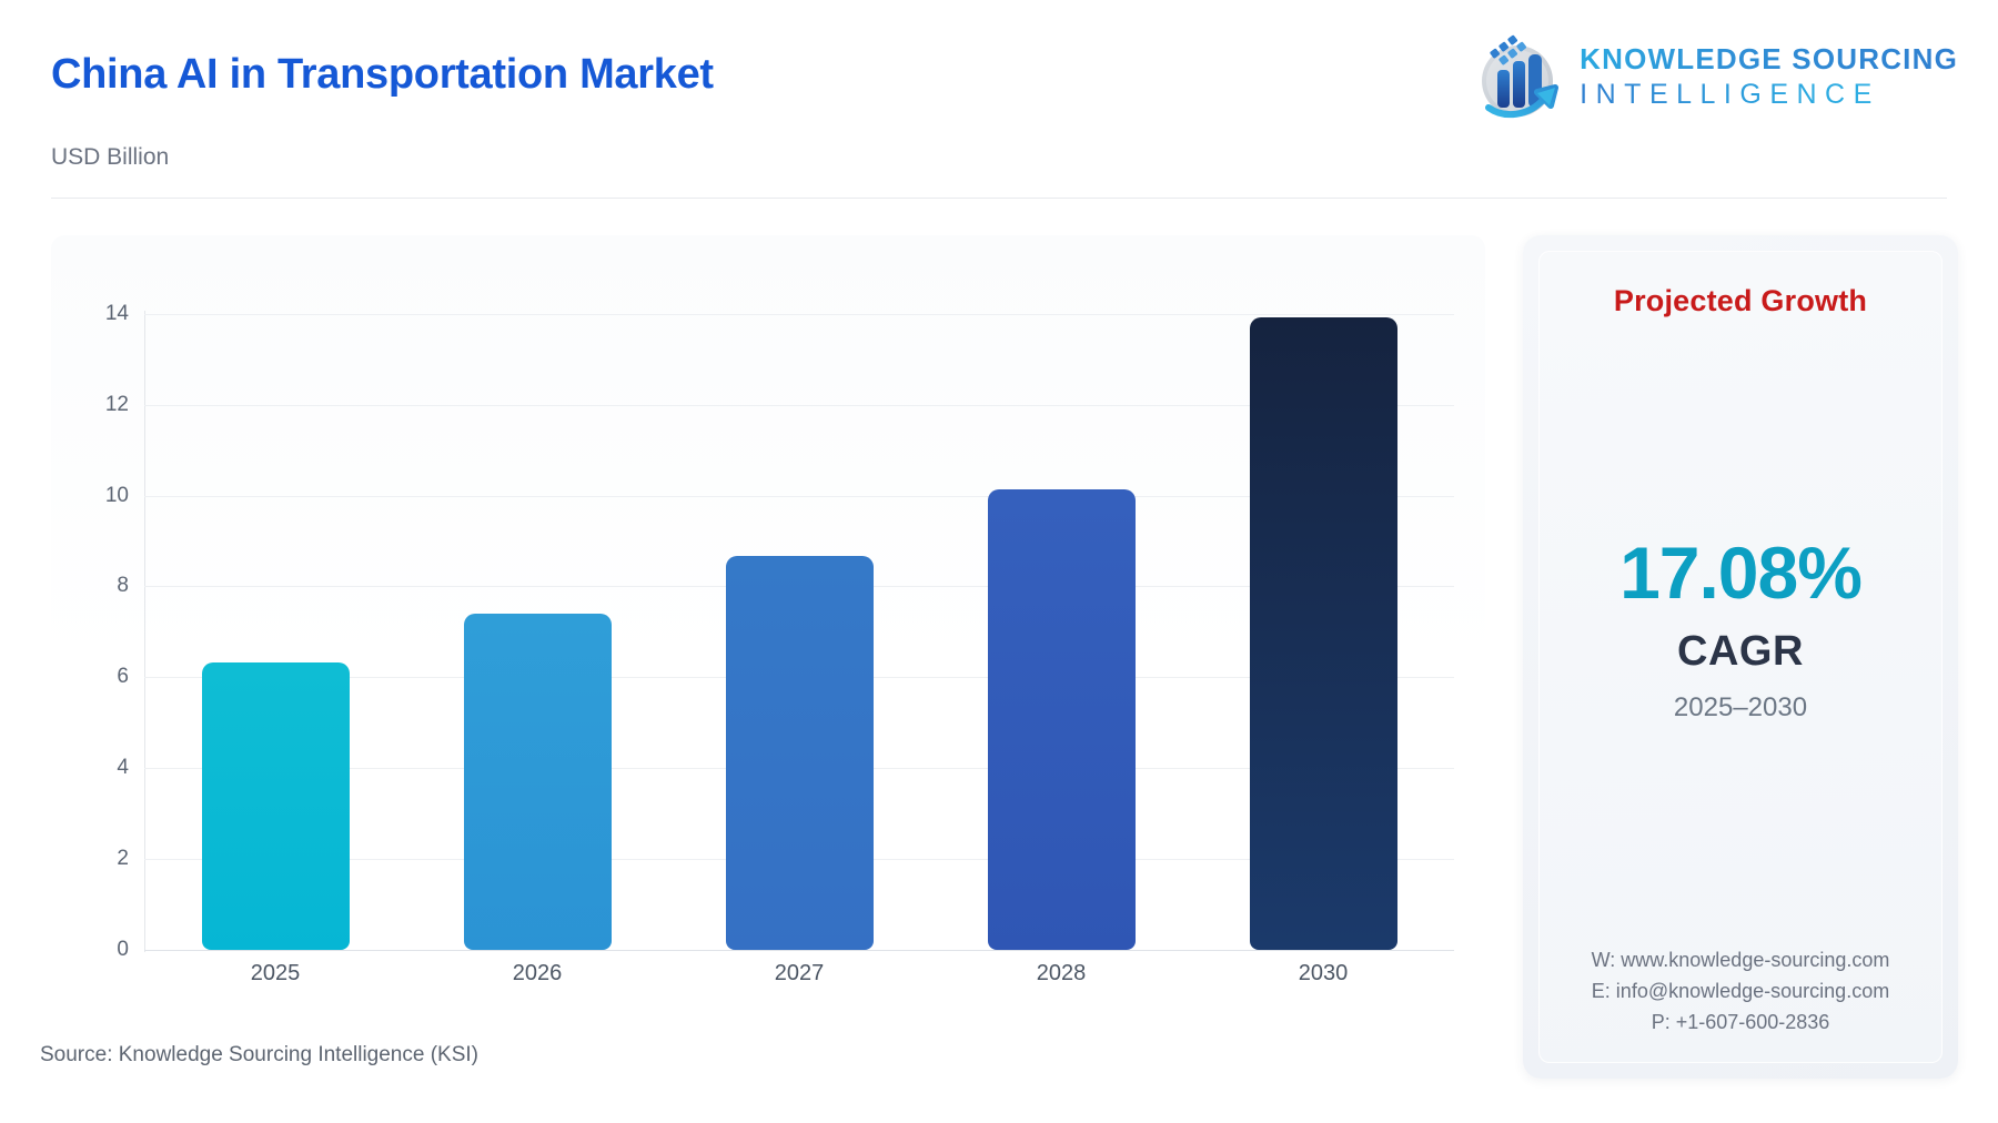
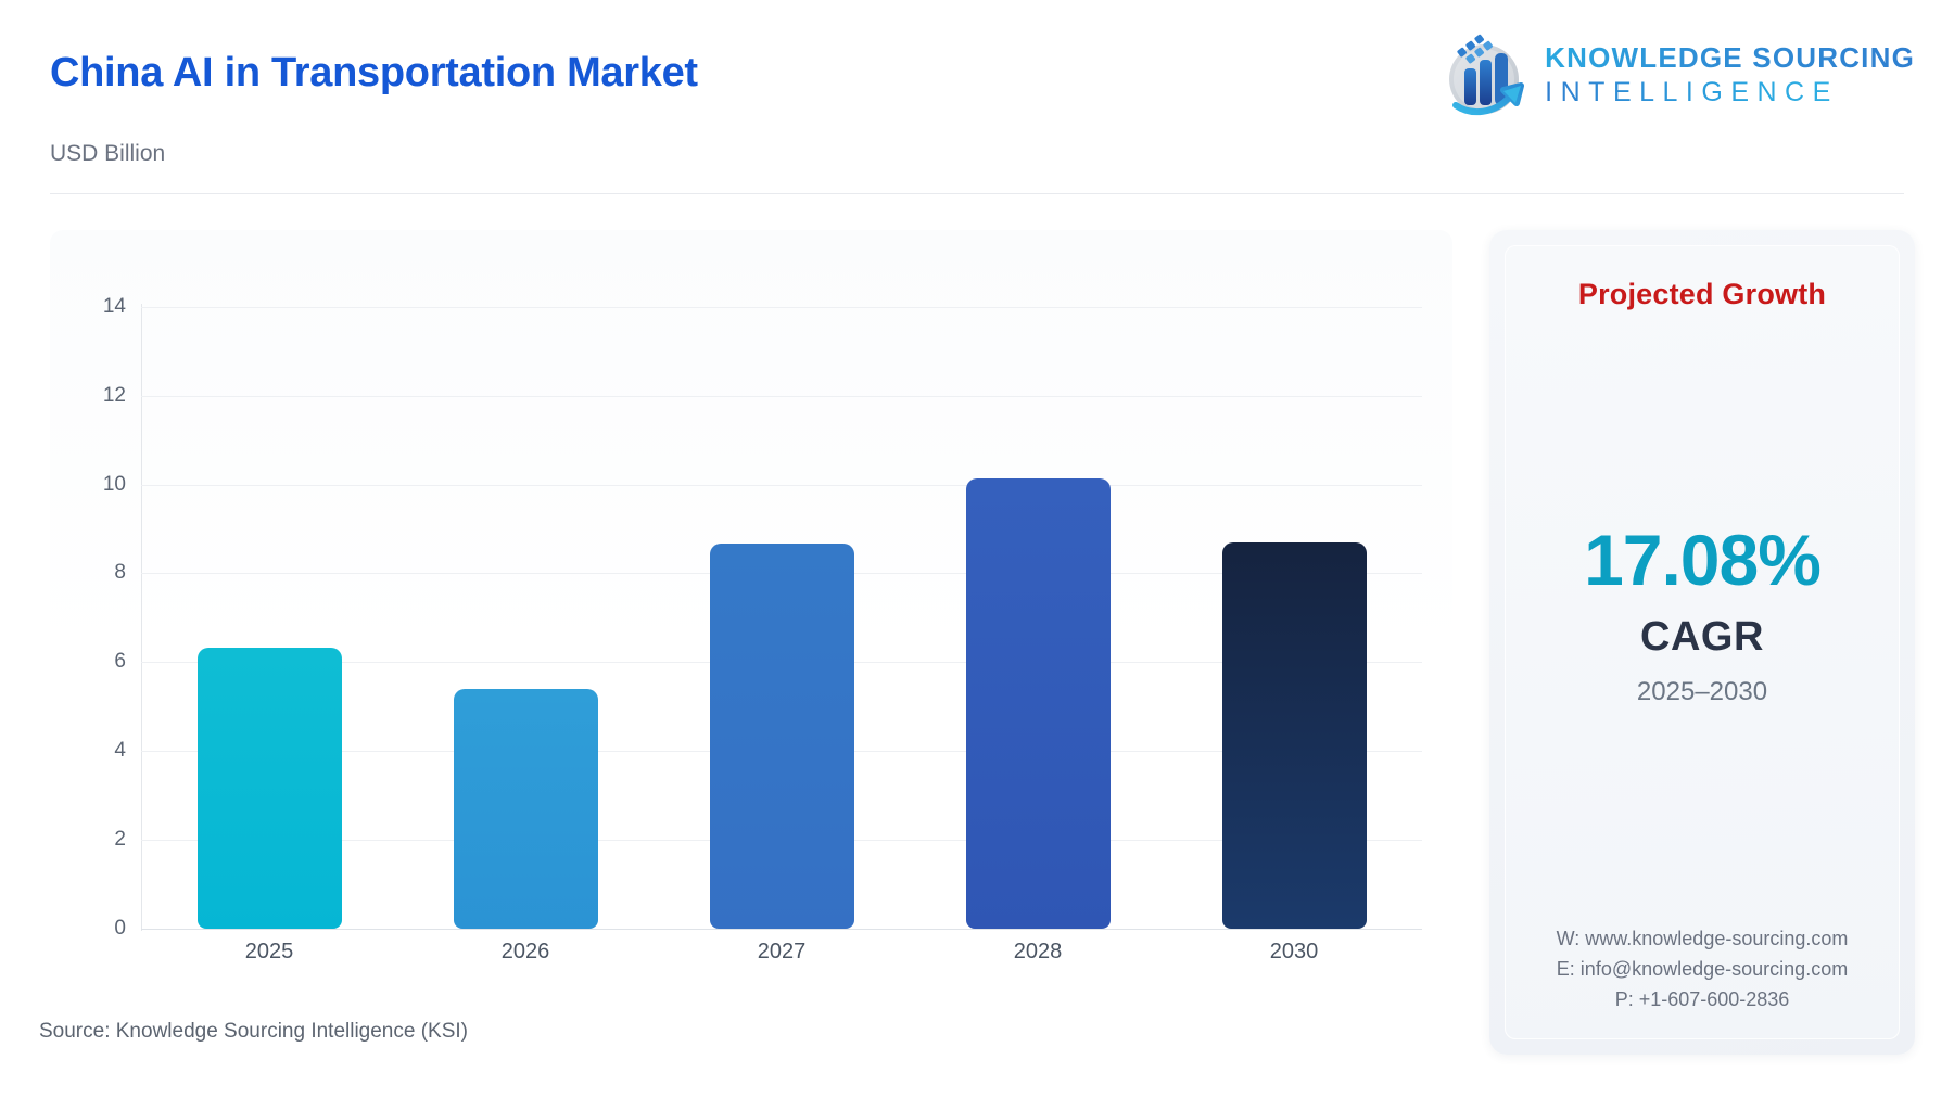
2026: 7.4 -> 5.4
2030: 13.9 -> 8.7
